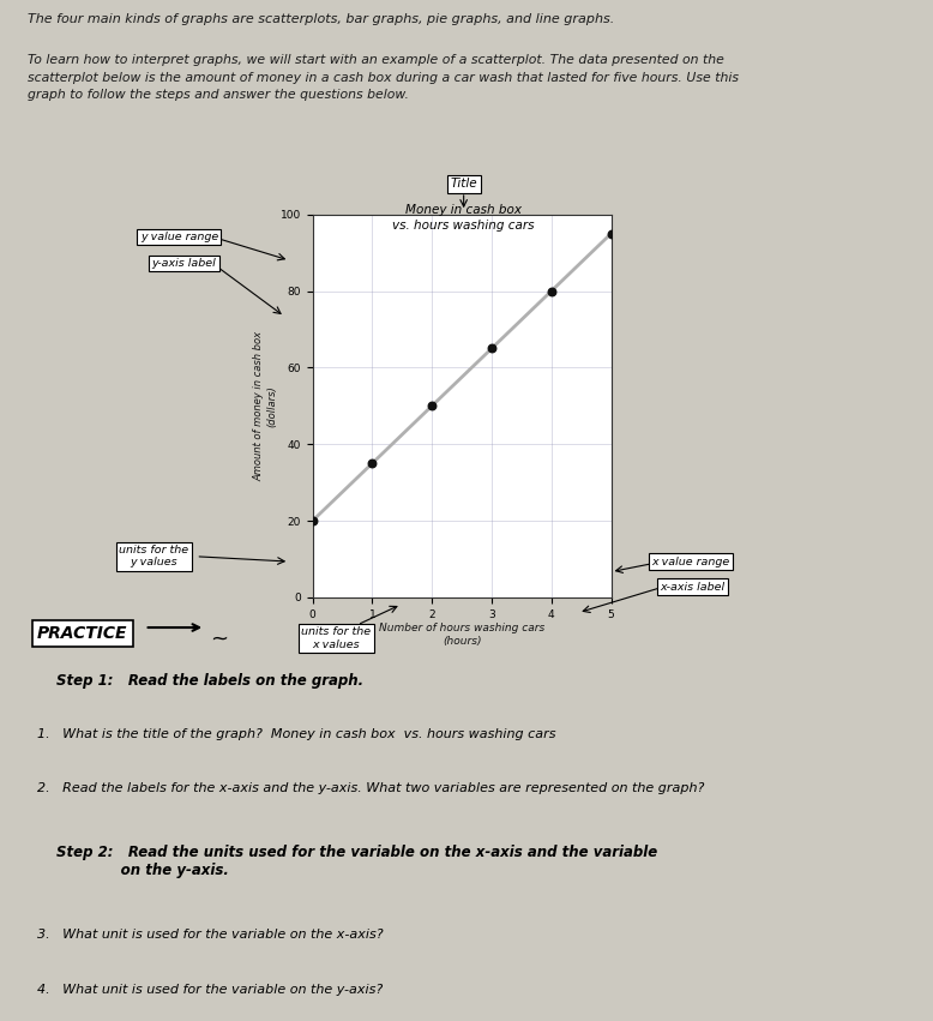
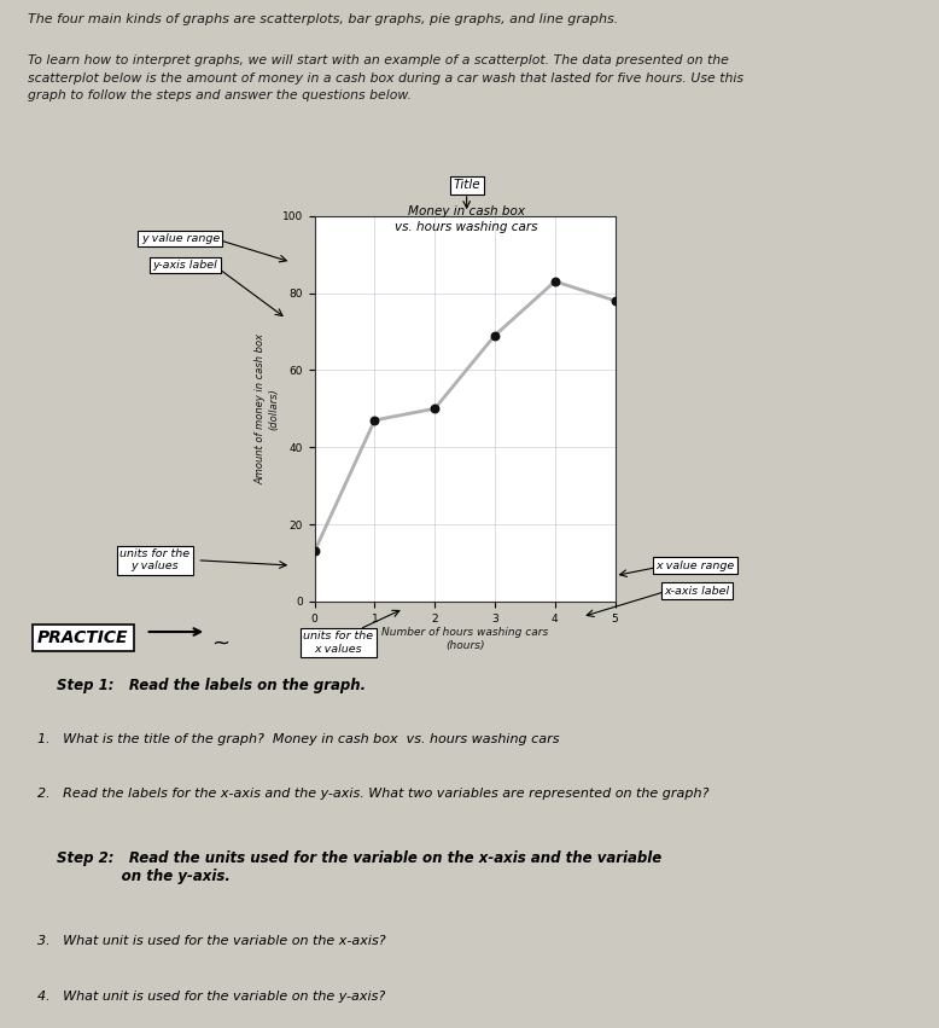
0: 20 -> 13
1: 35 -> 47
3: 65 -> 69
4: 80 -> 83
5: 95 -> 78
